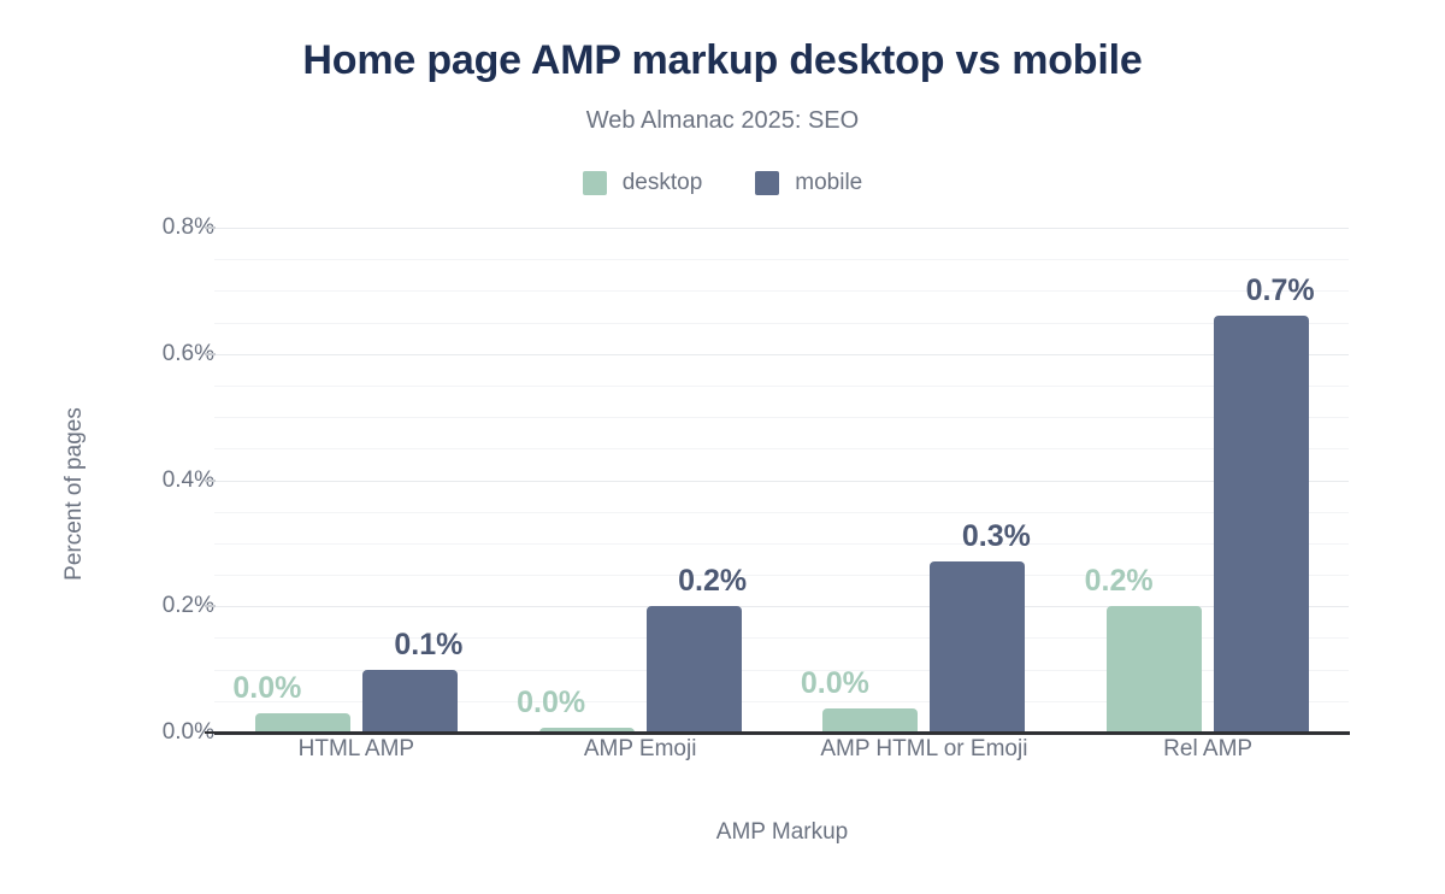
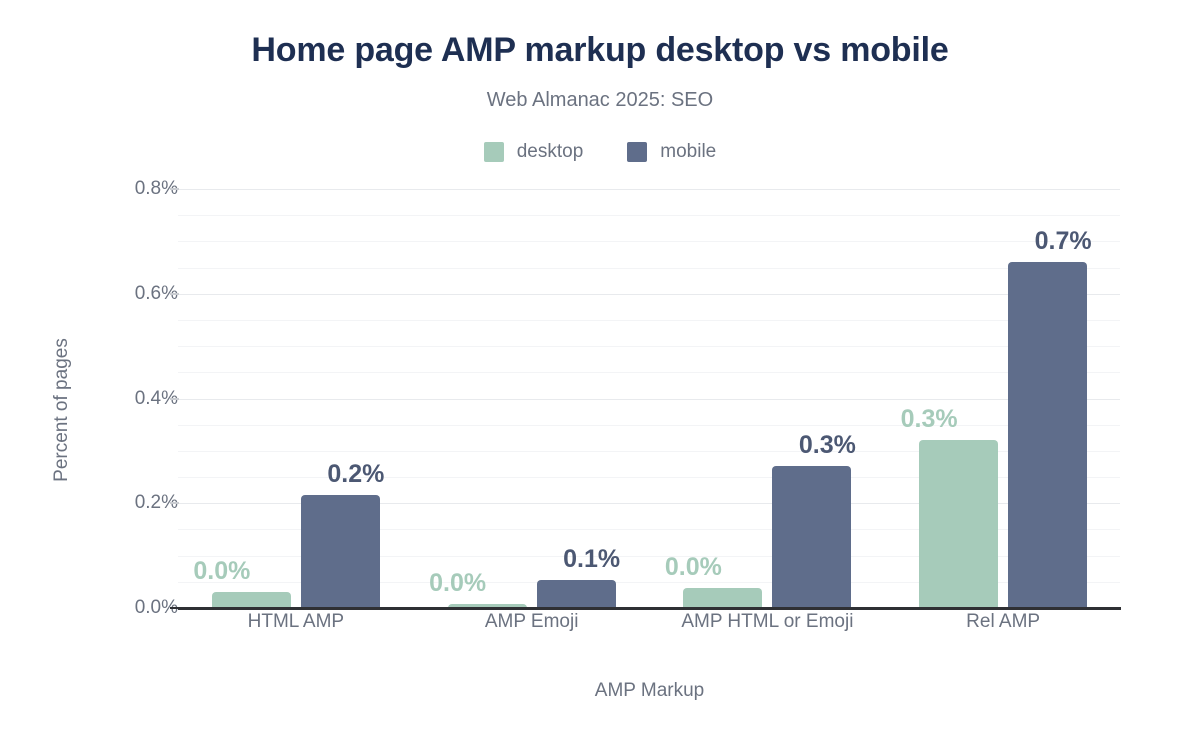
mobile/HTML AMP: 0.1% -> 0.2%
mobile/AMP Emoji: 0.2% -> 0.1%
desktop/Rel AMP: 0.2% -> 0.3%
